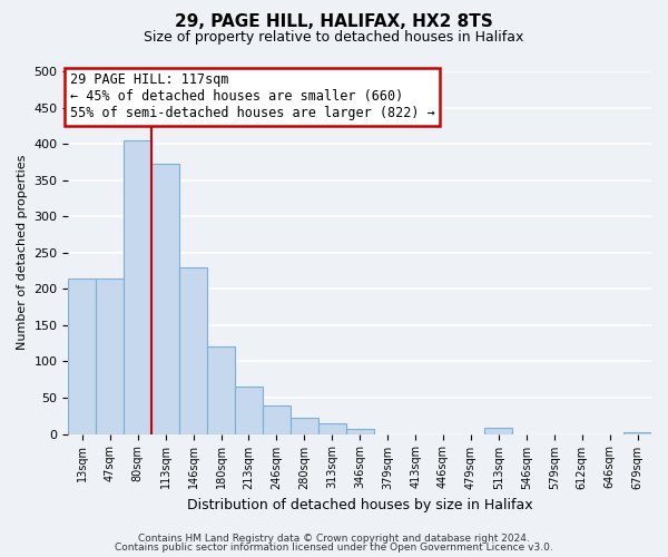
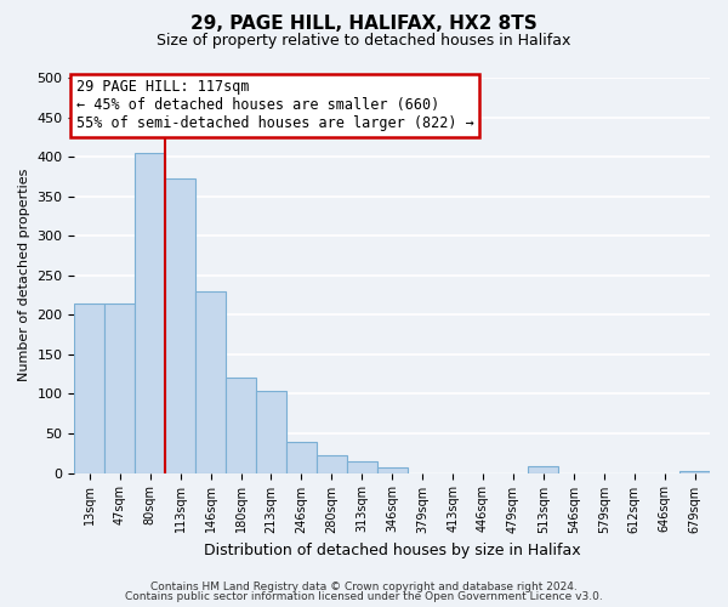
213sqm: 65 -> 104
